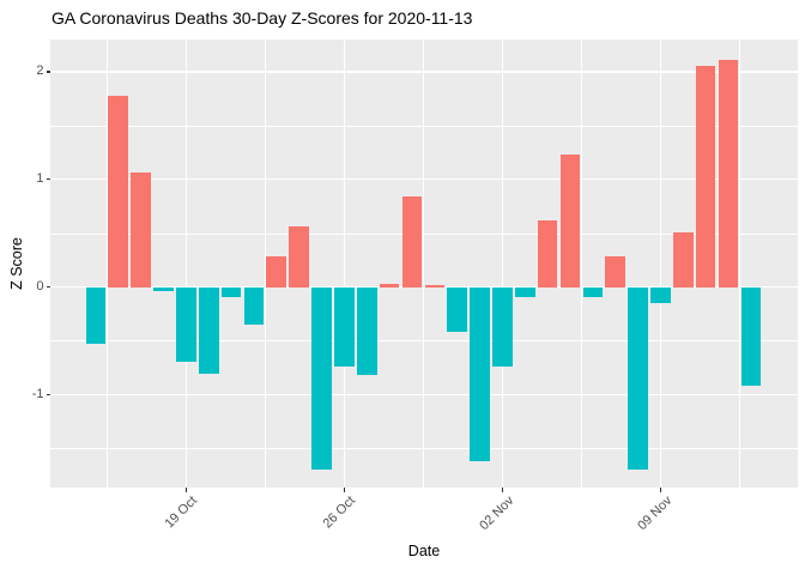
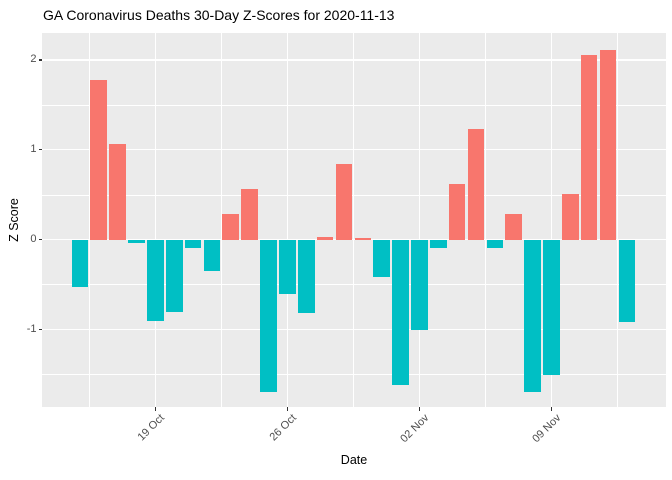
19 Oct: -0.7 -> -0.9
26 Oct: -0.7 -> -0.6
02 Nov: -0.7 -> -1.0
09 Nov: -0.1 -> -1.5
